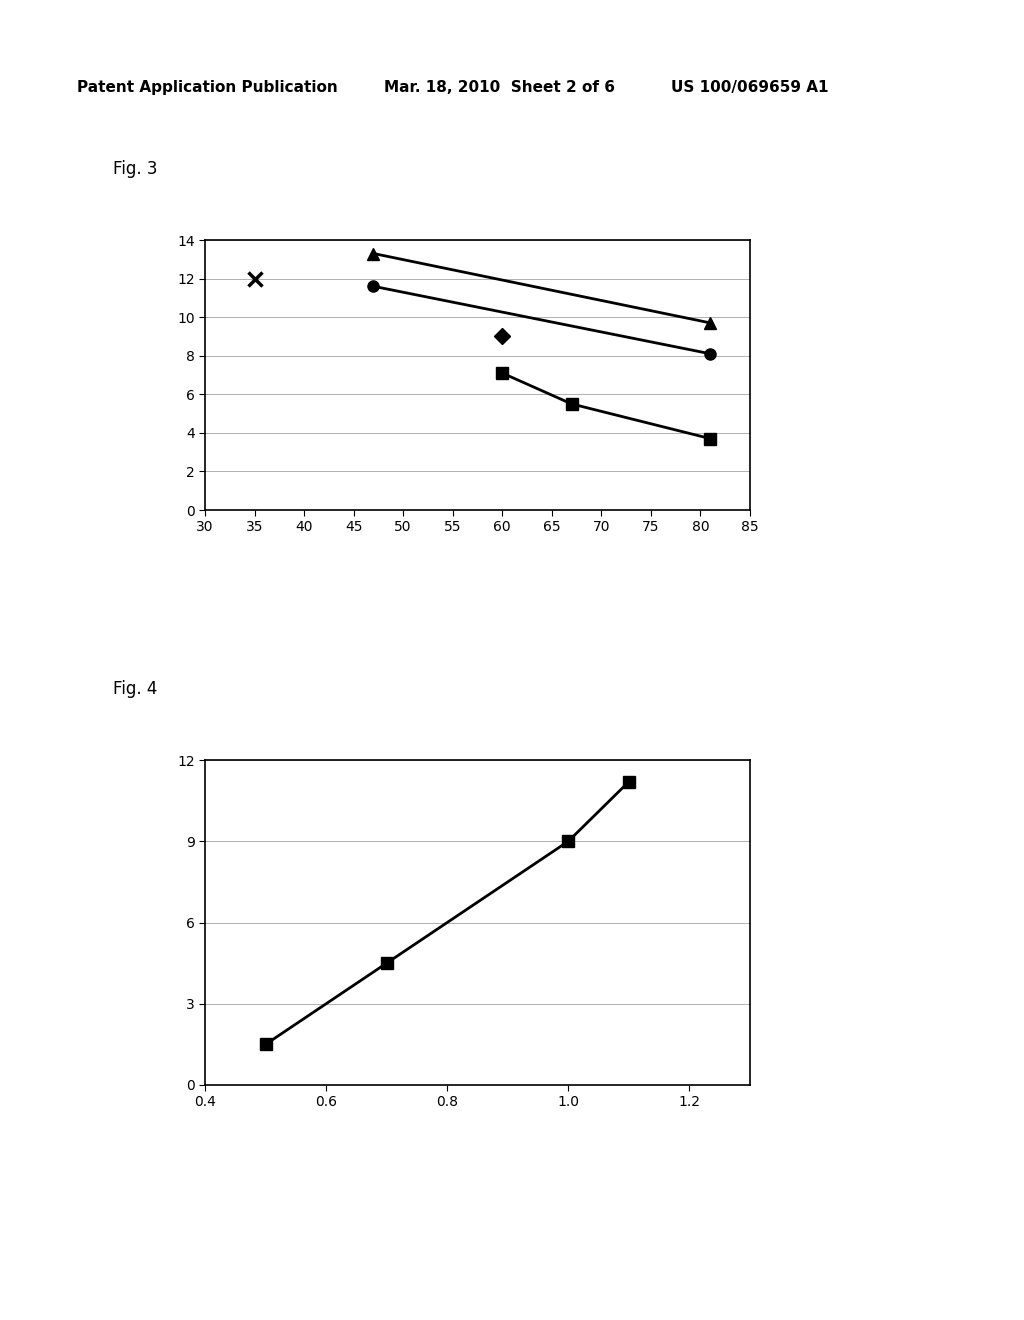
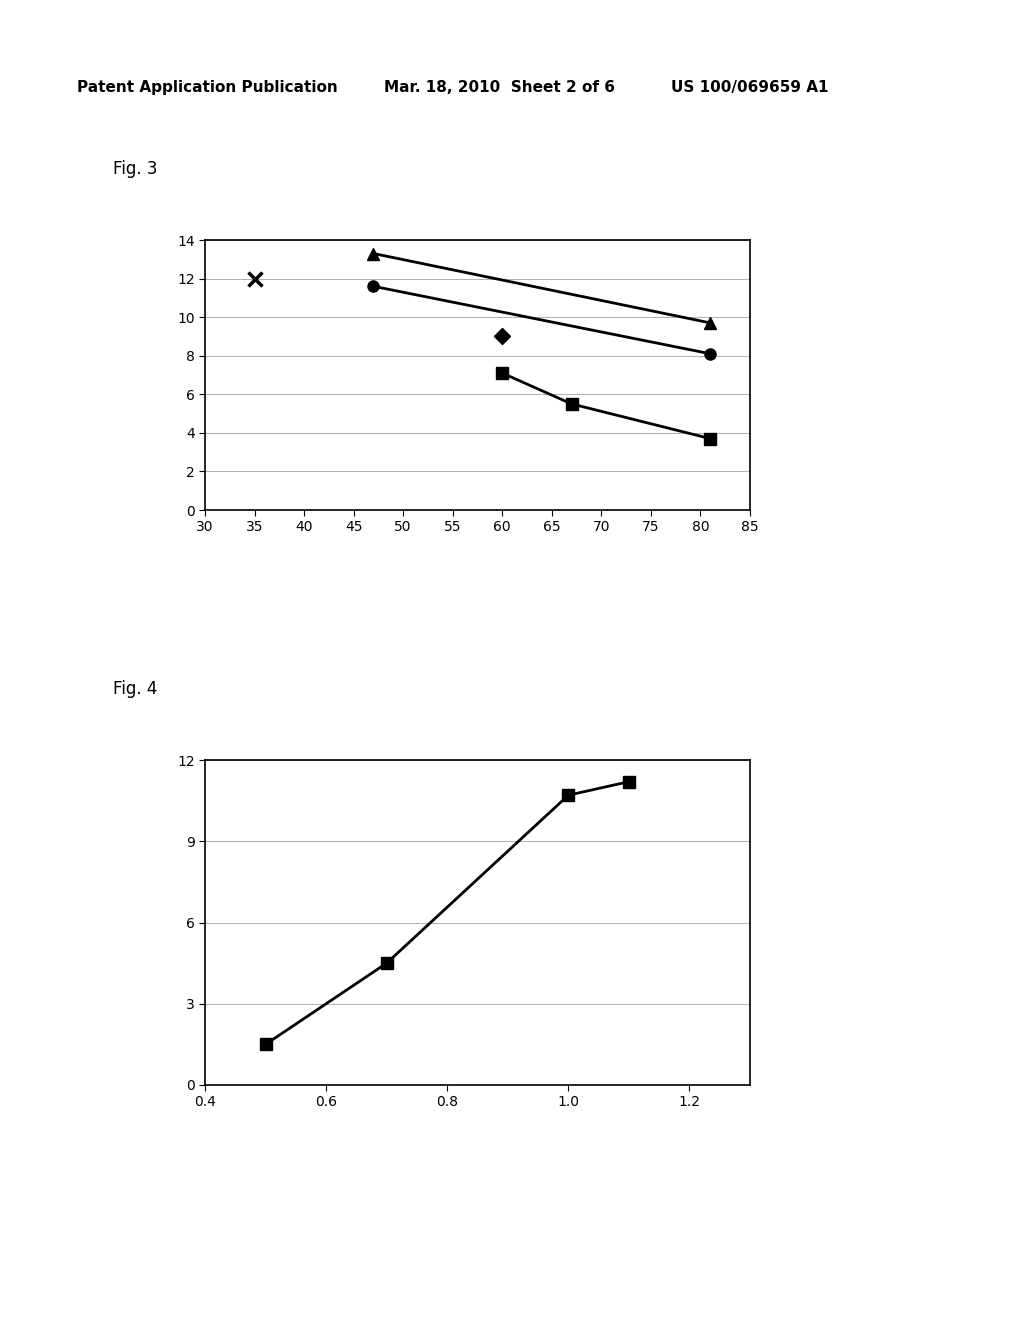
1.0: 9.0 -> 10.7
